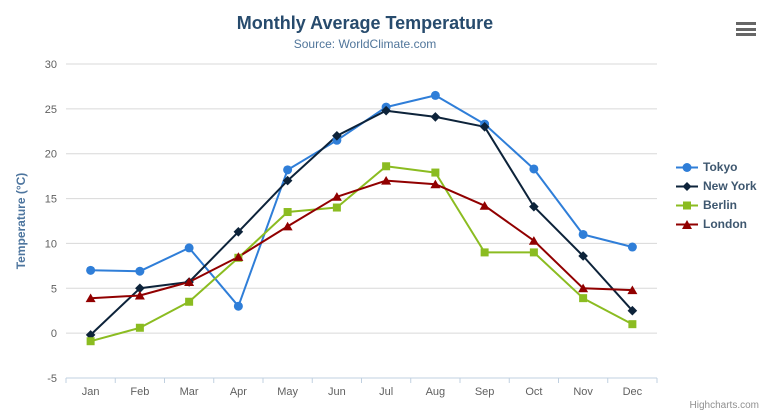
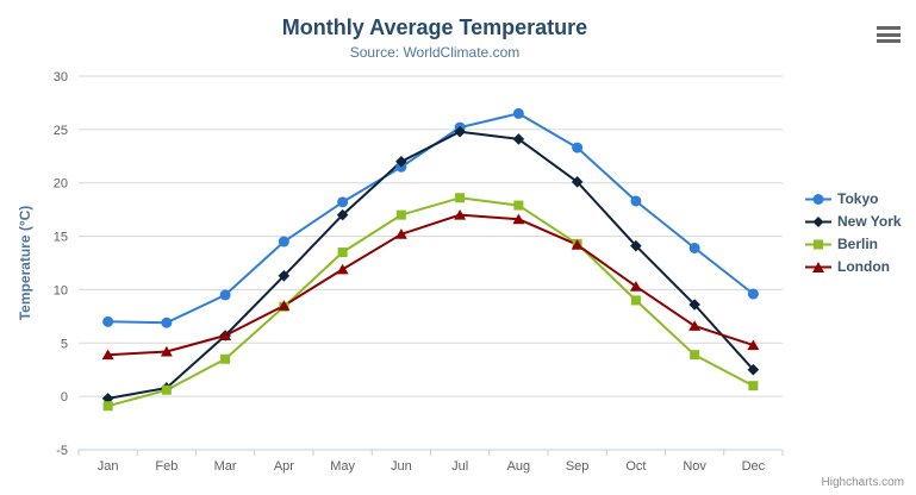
New York/Feb: 5 -> 1
Tokyo/Apr: 3 -> 14
Berlin/Jun: 14 -> 17
New York/Sep: 23 -> 20
Berlin/Sep: 9 -> 14
Tokyo/Nov: 11 -> 14
London/Nov: 5 -> 7
